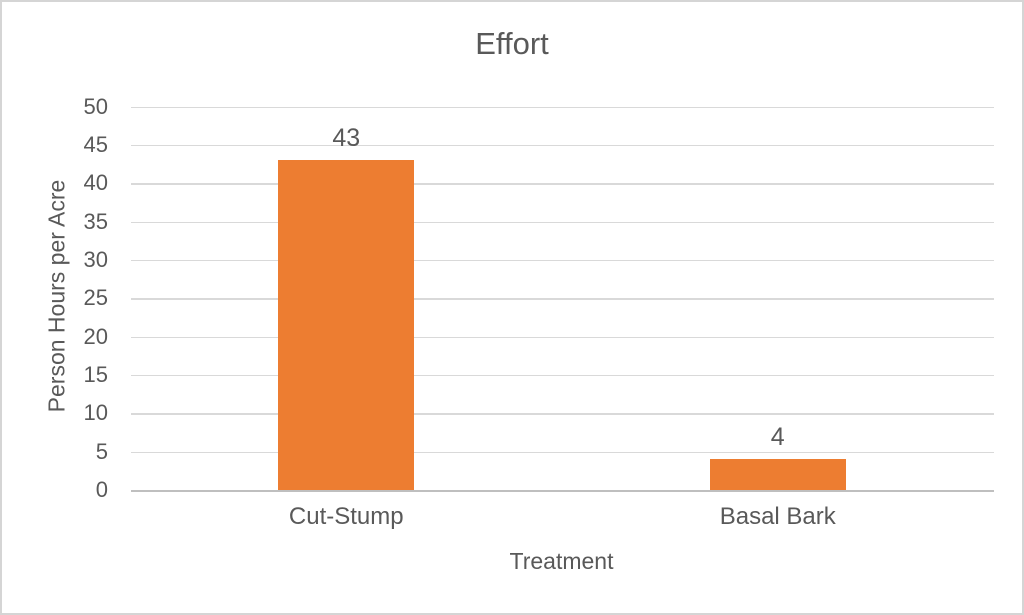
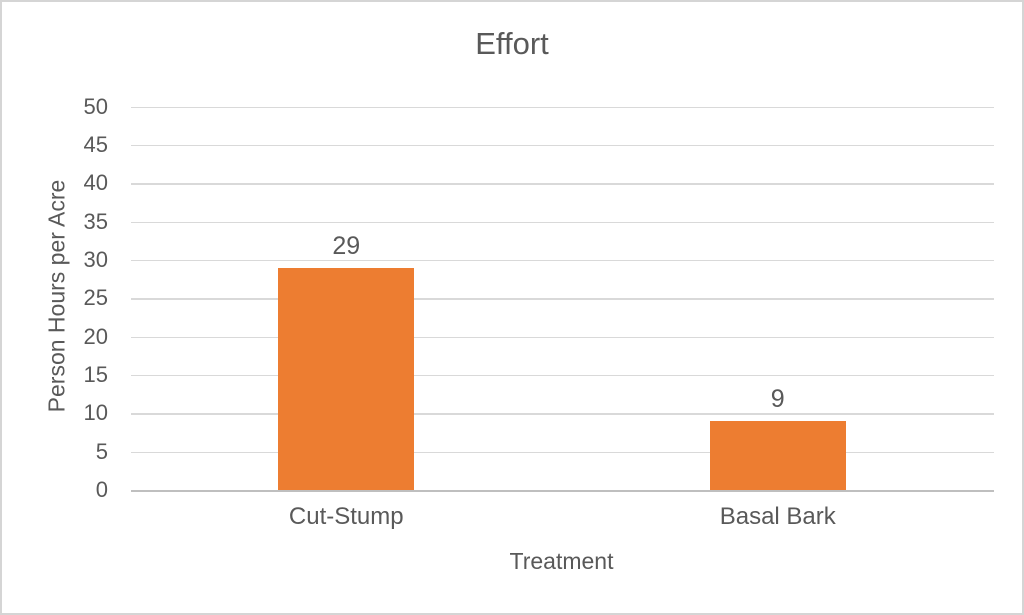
Cut-Stump: 43 -> 29
Basal Bark: 4 -> 9
